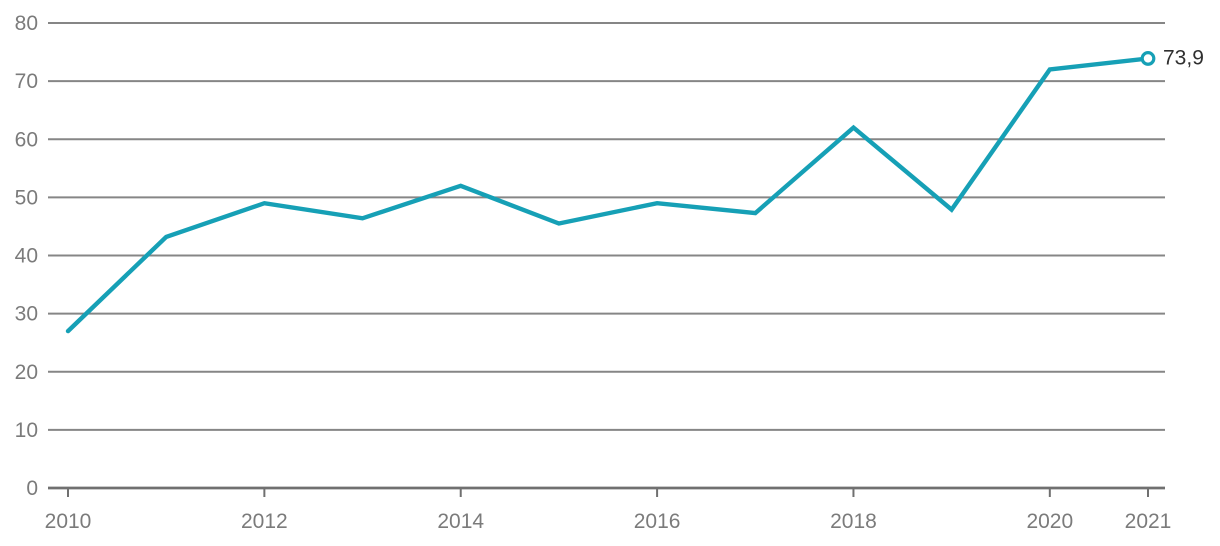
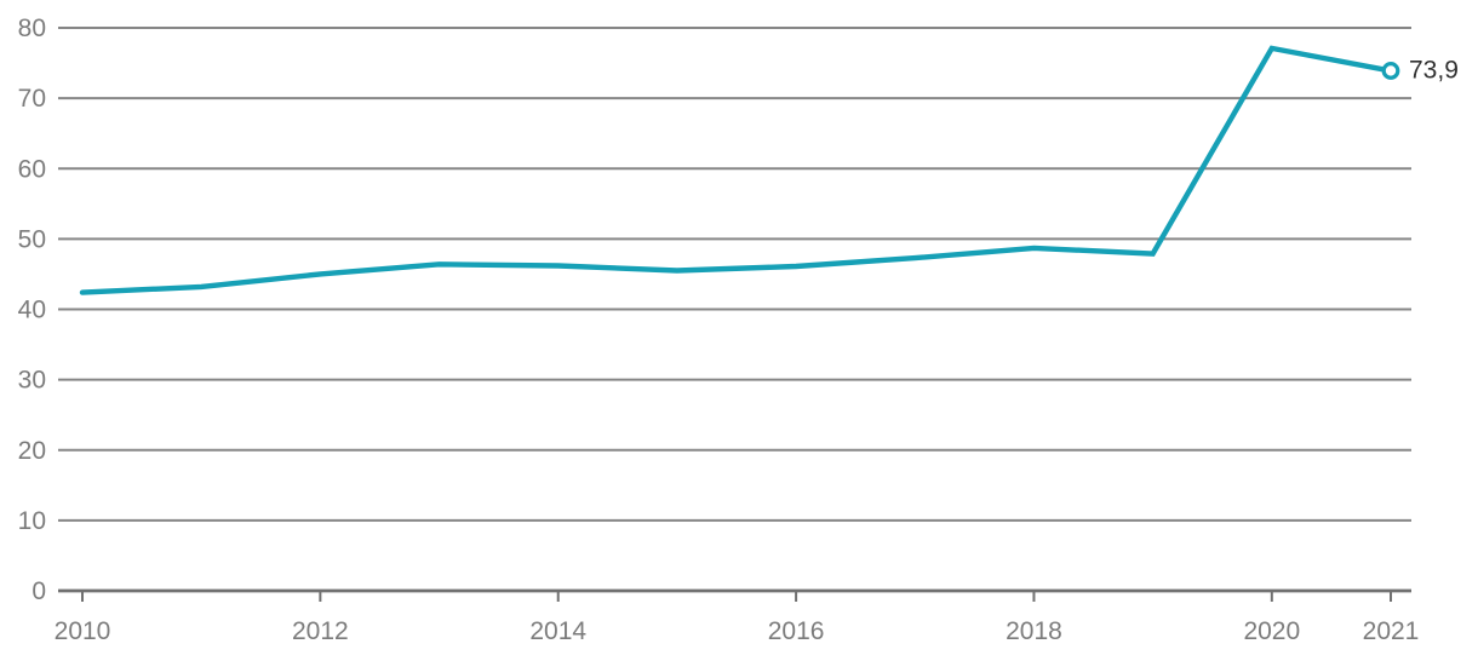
2010: 27 -> 42
2012: 49 -> 45
2014: 52 -> 46
2016: 49 -> 46
2018: 62 -> 49
2020: 72 -> 77
